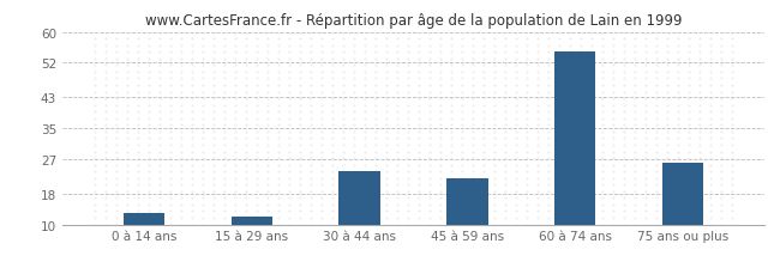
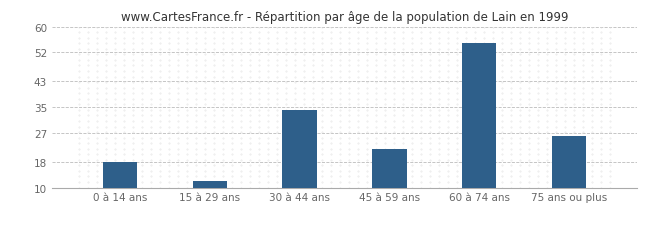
0 à 14 ans: 13 -> 18
30 à 44 ans: 24 -> 34
